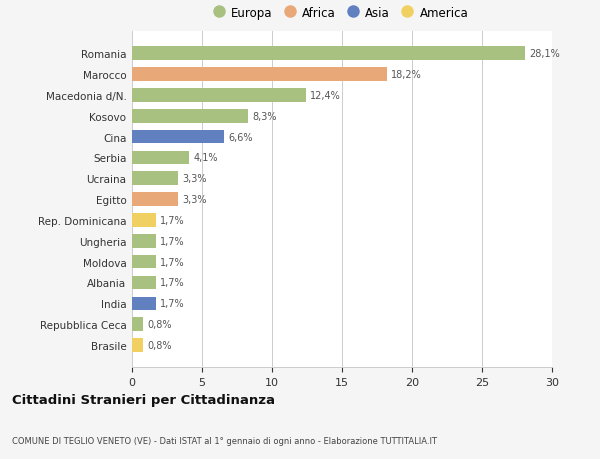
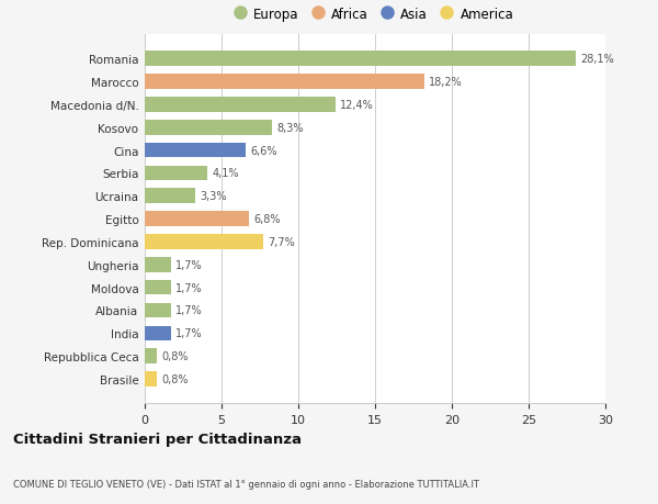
Egitto: 3,3% -> 6,8%
Rep. Dominicana: 1,7% -> 7,7%
